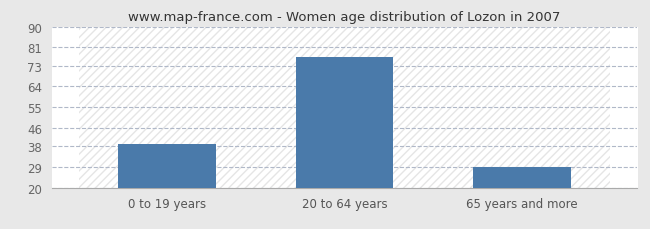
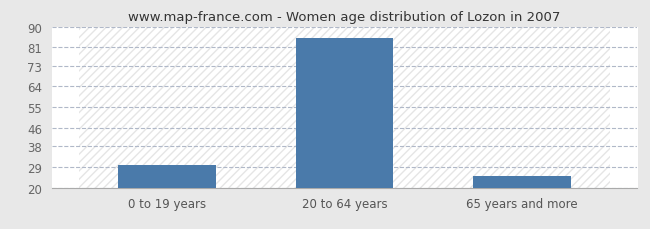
0 to 19 years: 39 -> 30
20 to 64 years: 77 -> 85
65 years and more: 29 -> 25
